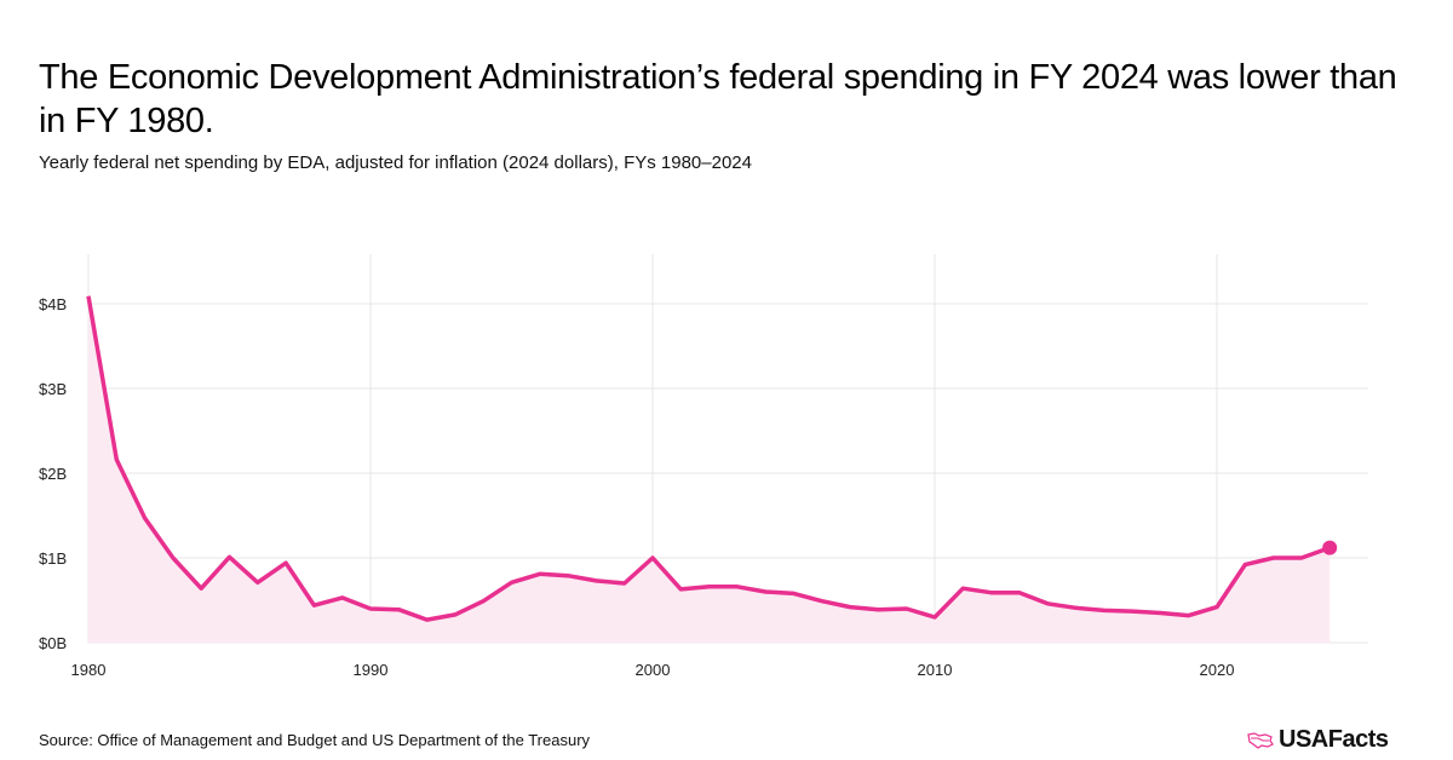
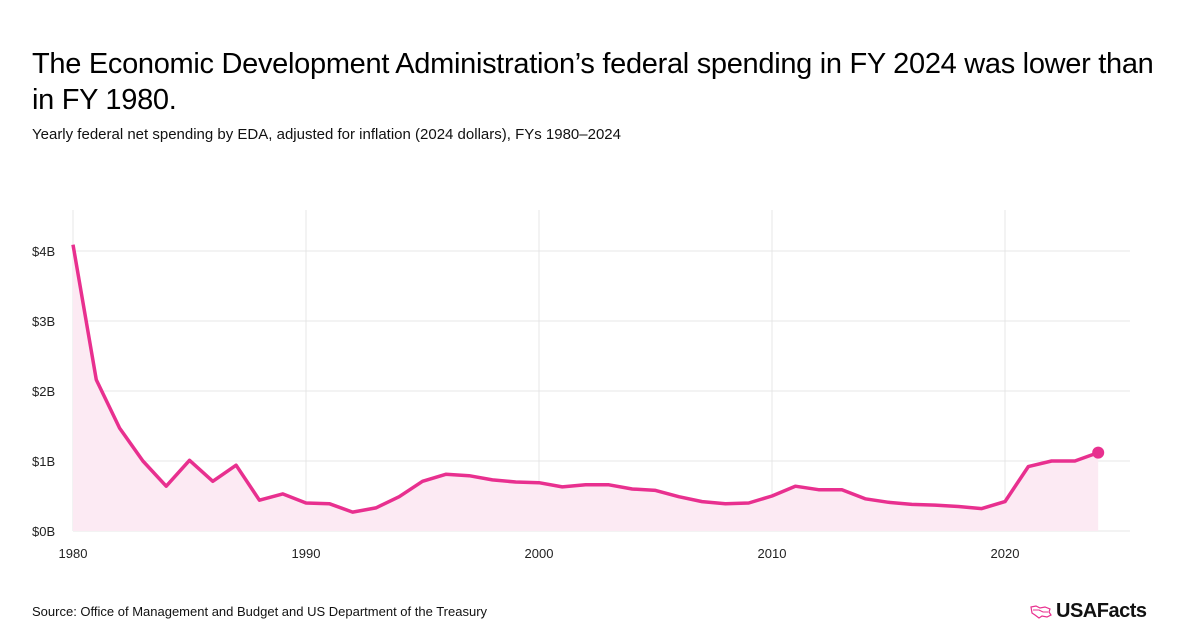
2000: $1.0B -> $0.7B
2010: $0.3B -> $0.5B
